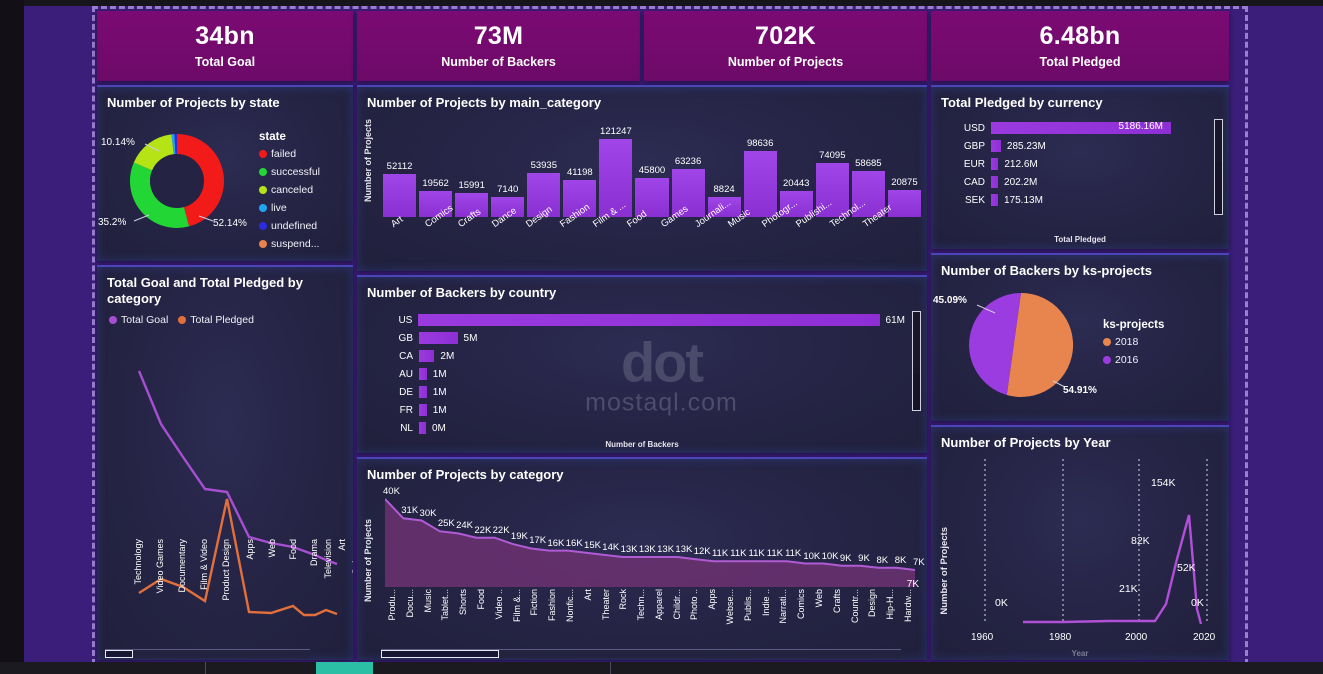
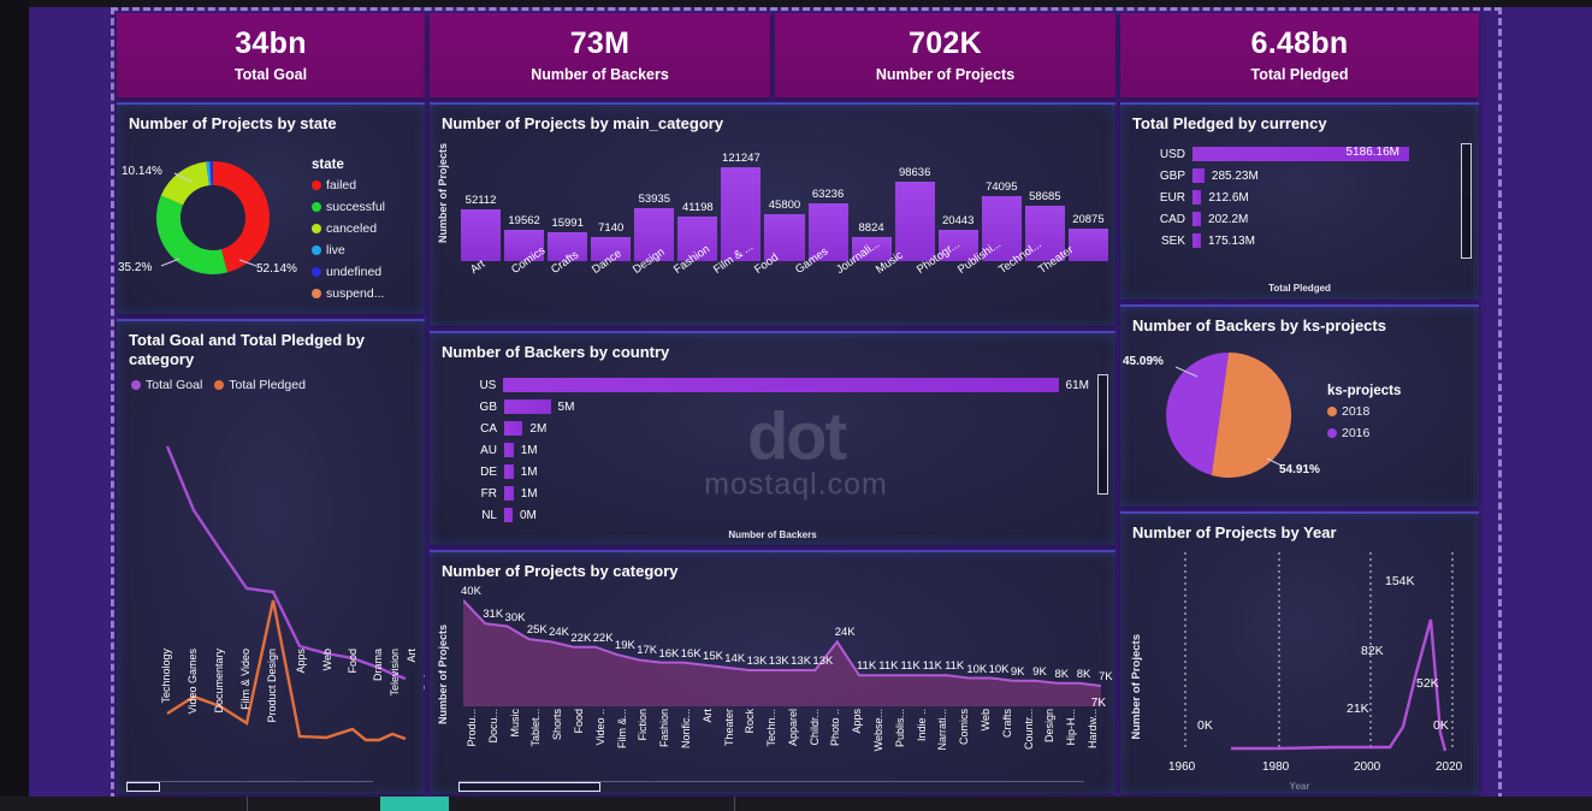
Number of Projects by category/Photo ..: 12K -> 24K
